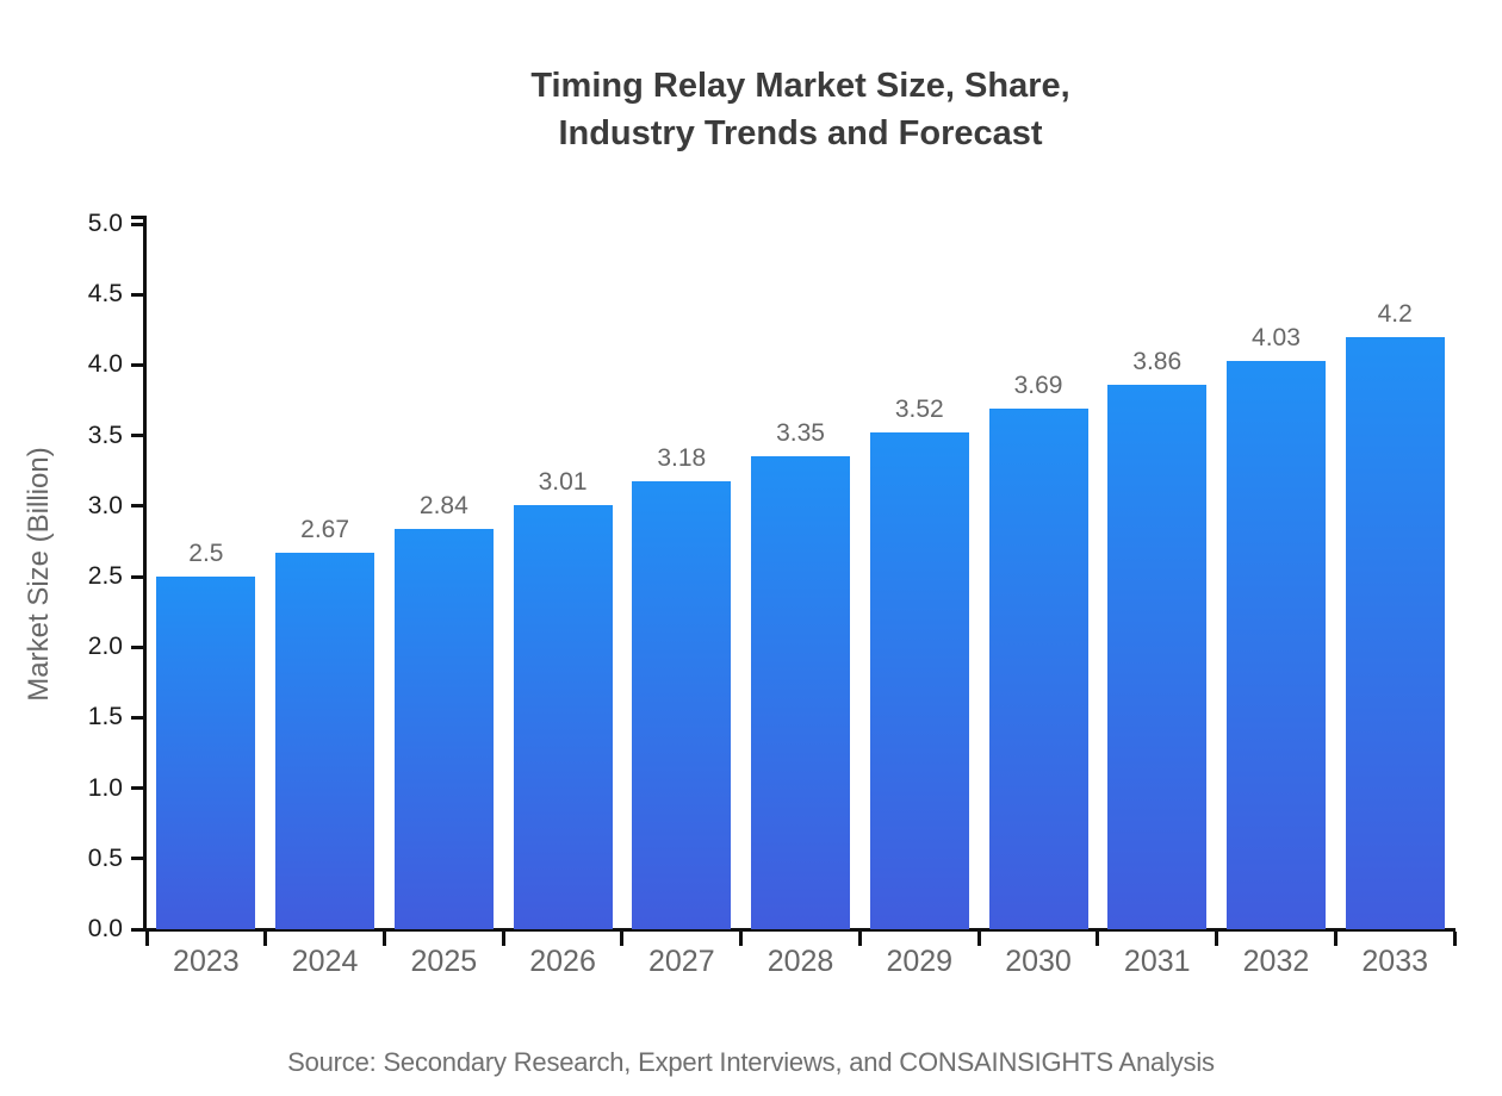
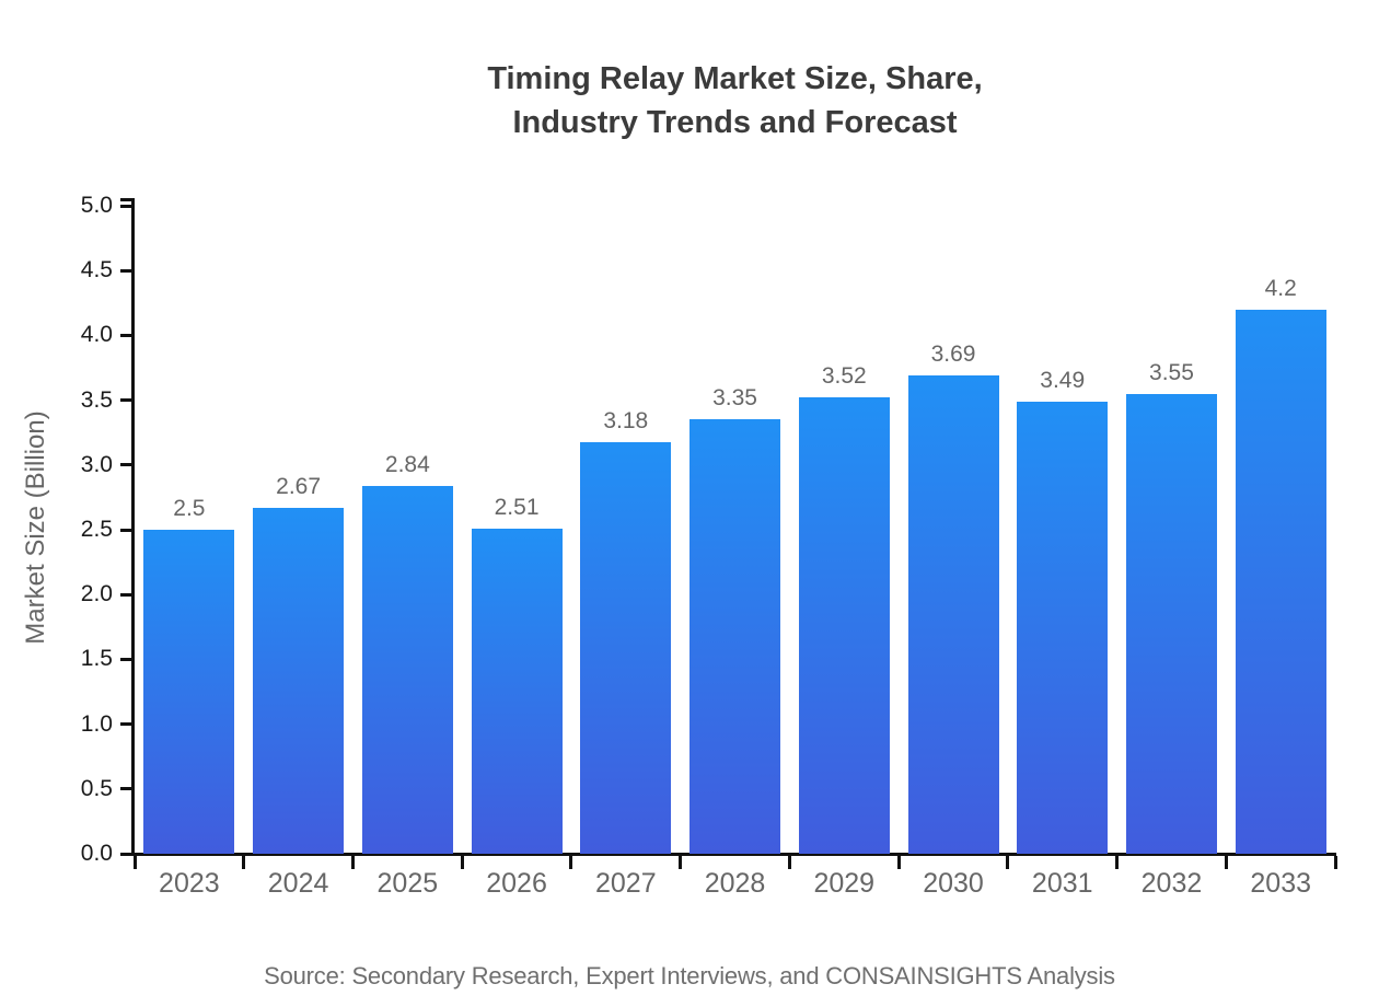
2026: 3.01 -> 2.51
2031: 3.86 -> 3.49
2032: 4.03 -> 3.55
